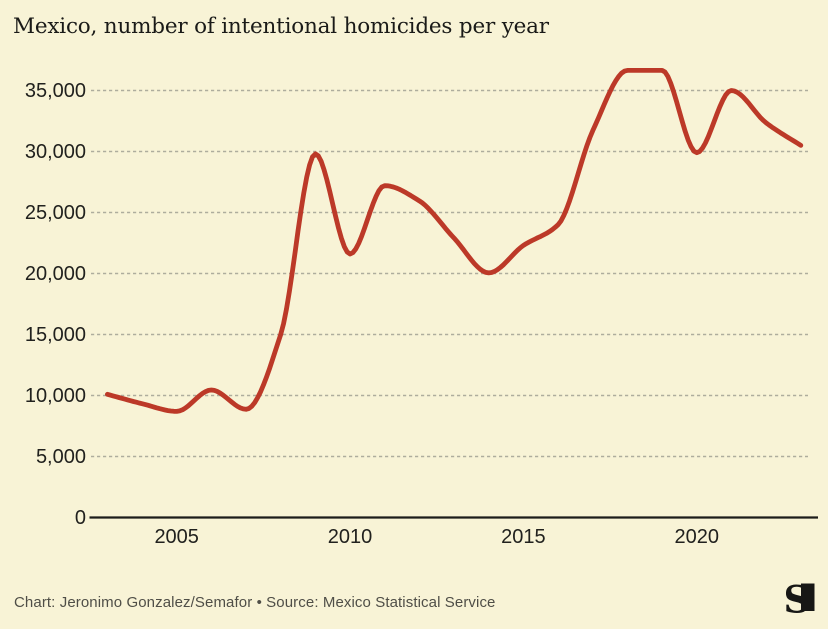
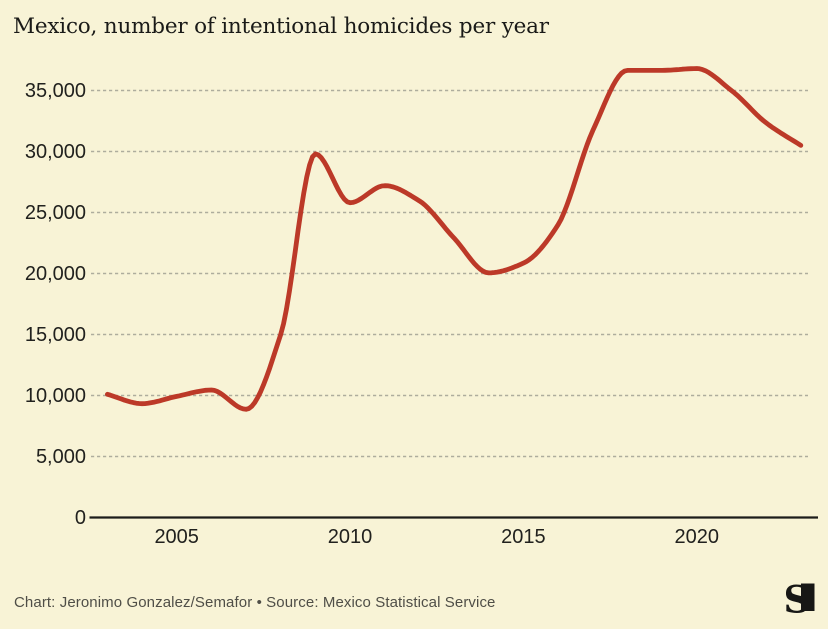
2005: 8700 -> 9900
2010: 21600 -> 25800
2015: 22300 -> 20800
2020: 29900 -> 36800
